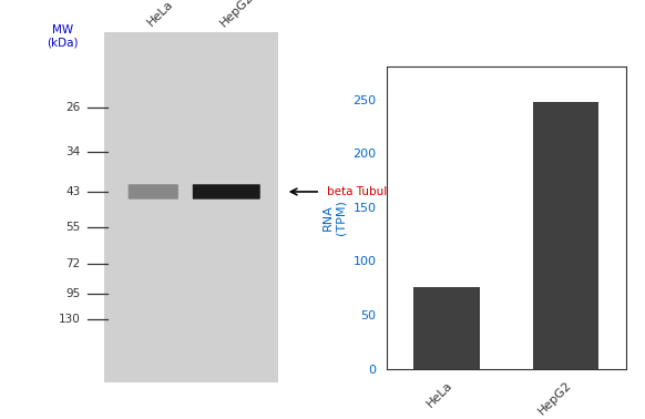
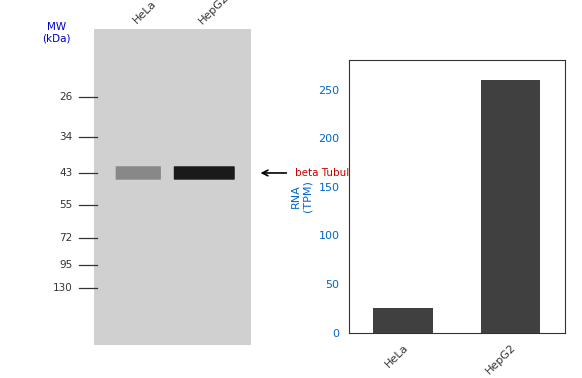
HeLa: 76 -> 25
HepG2: 248 -> 260
